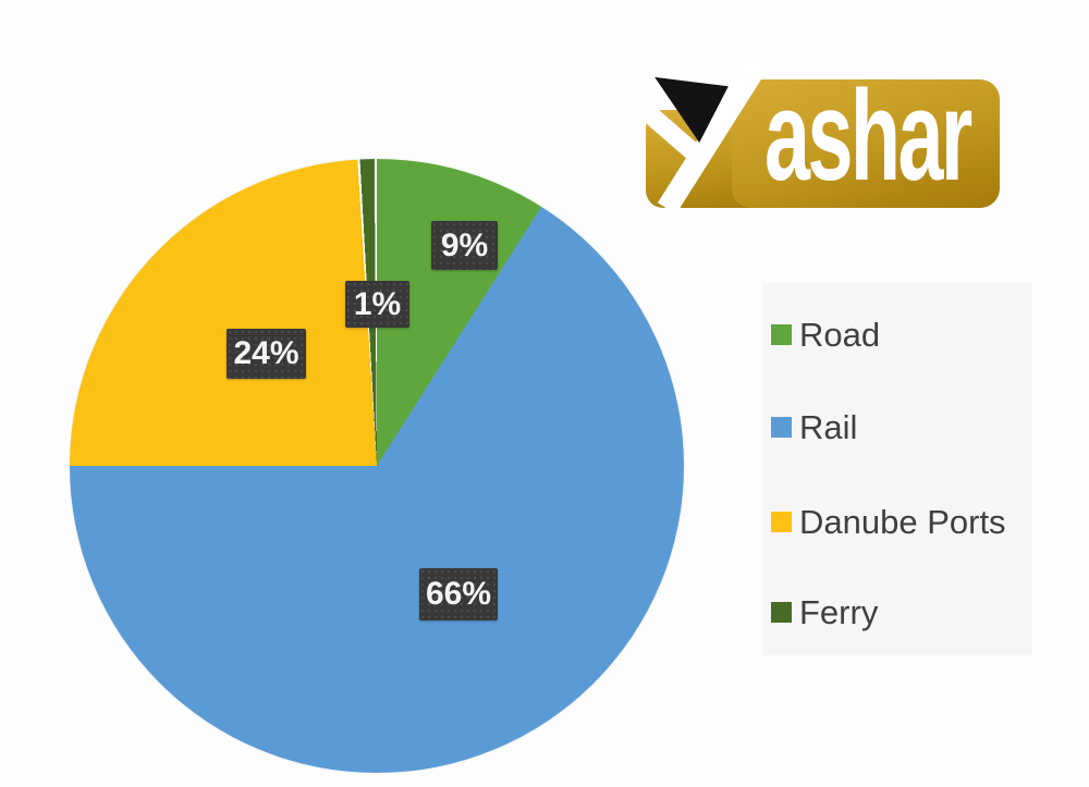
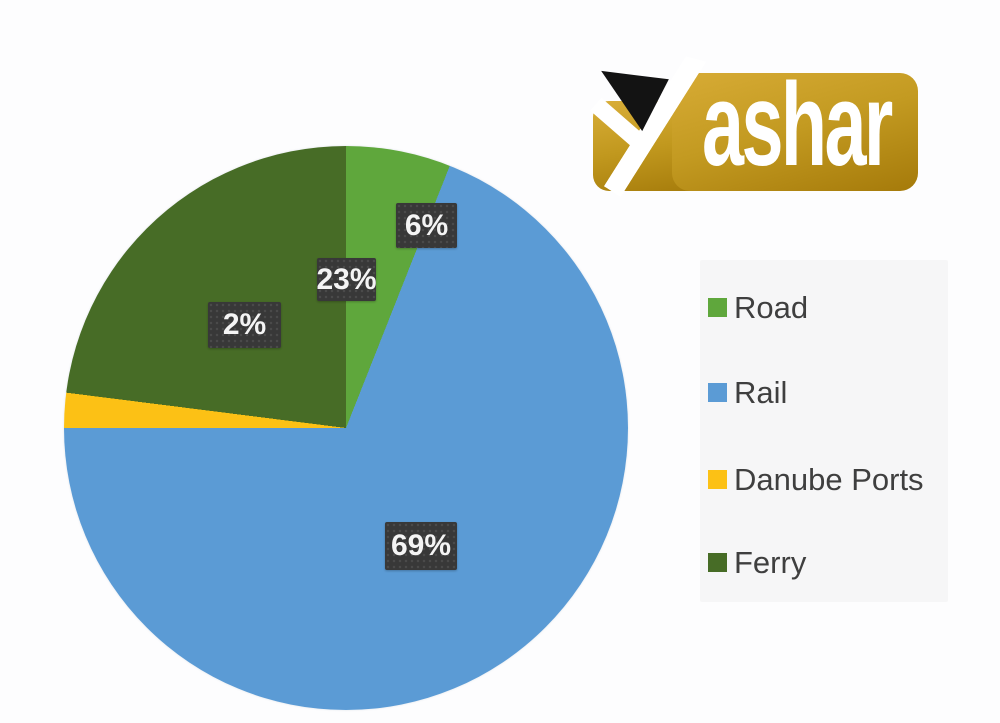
Road: 9% -> 6%
Rail: 66% -> 69%
Danube Ports: 24% -> 2%
Ferry: 1% -> 23%
